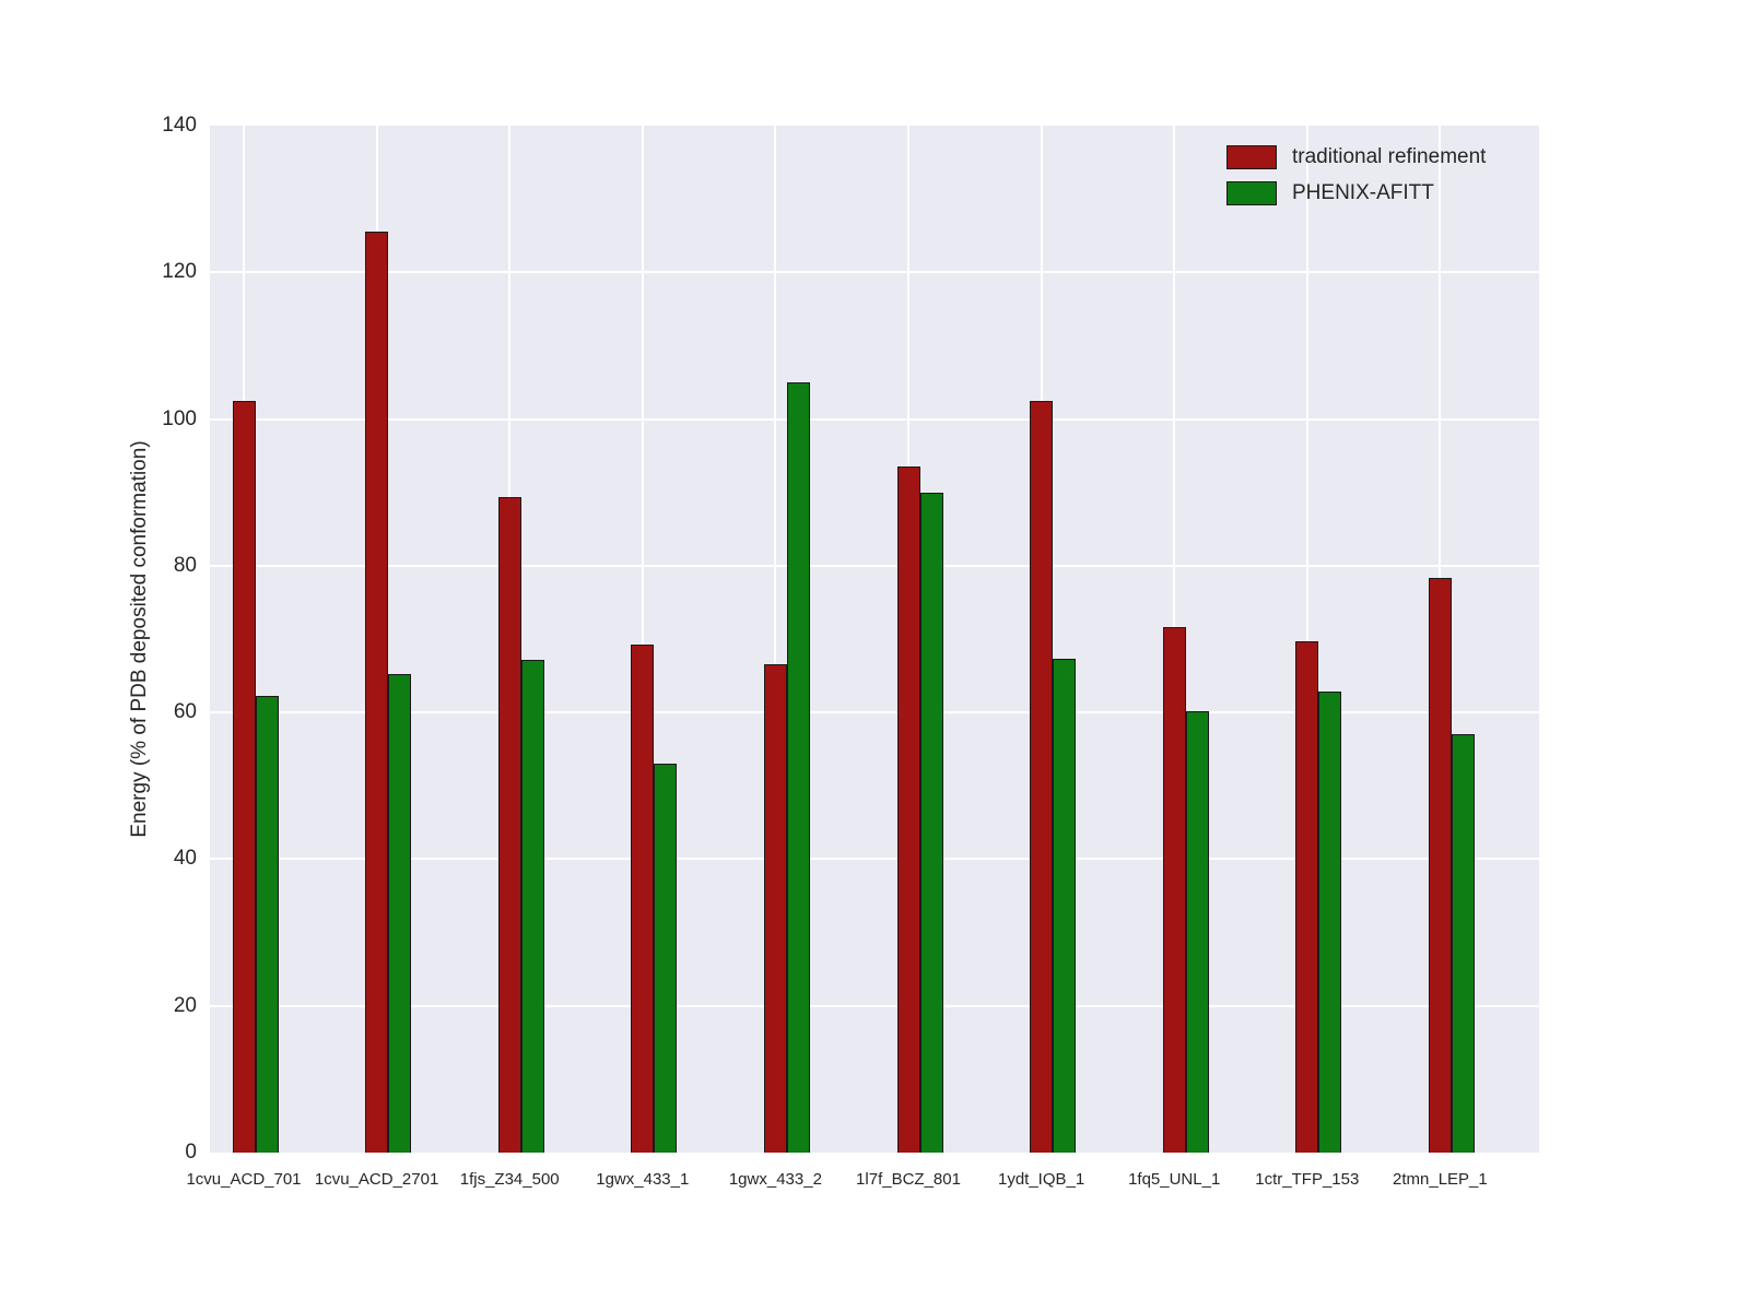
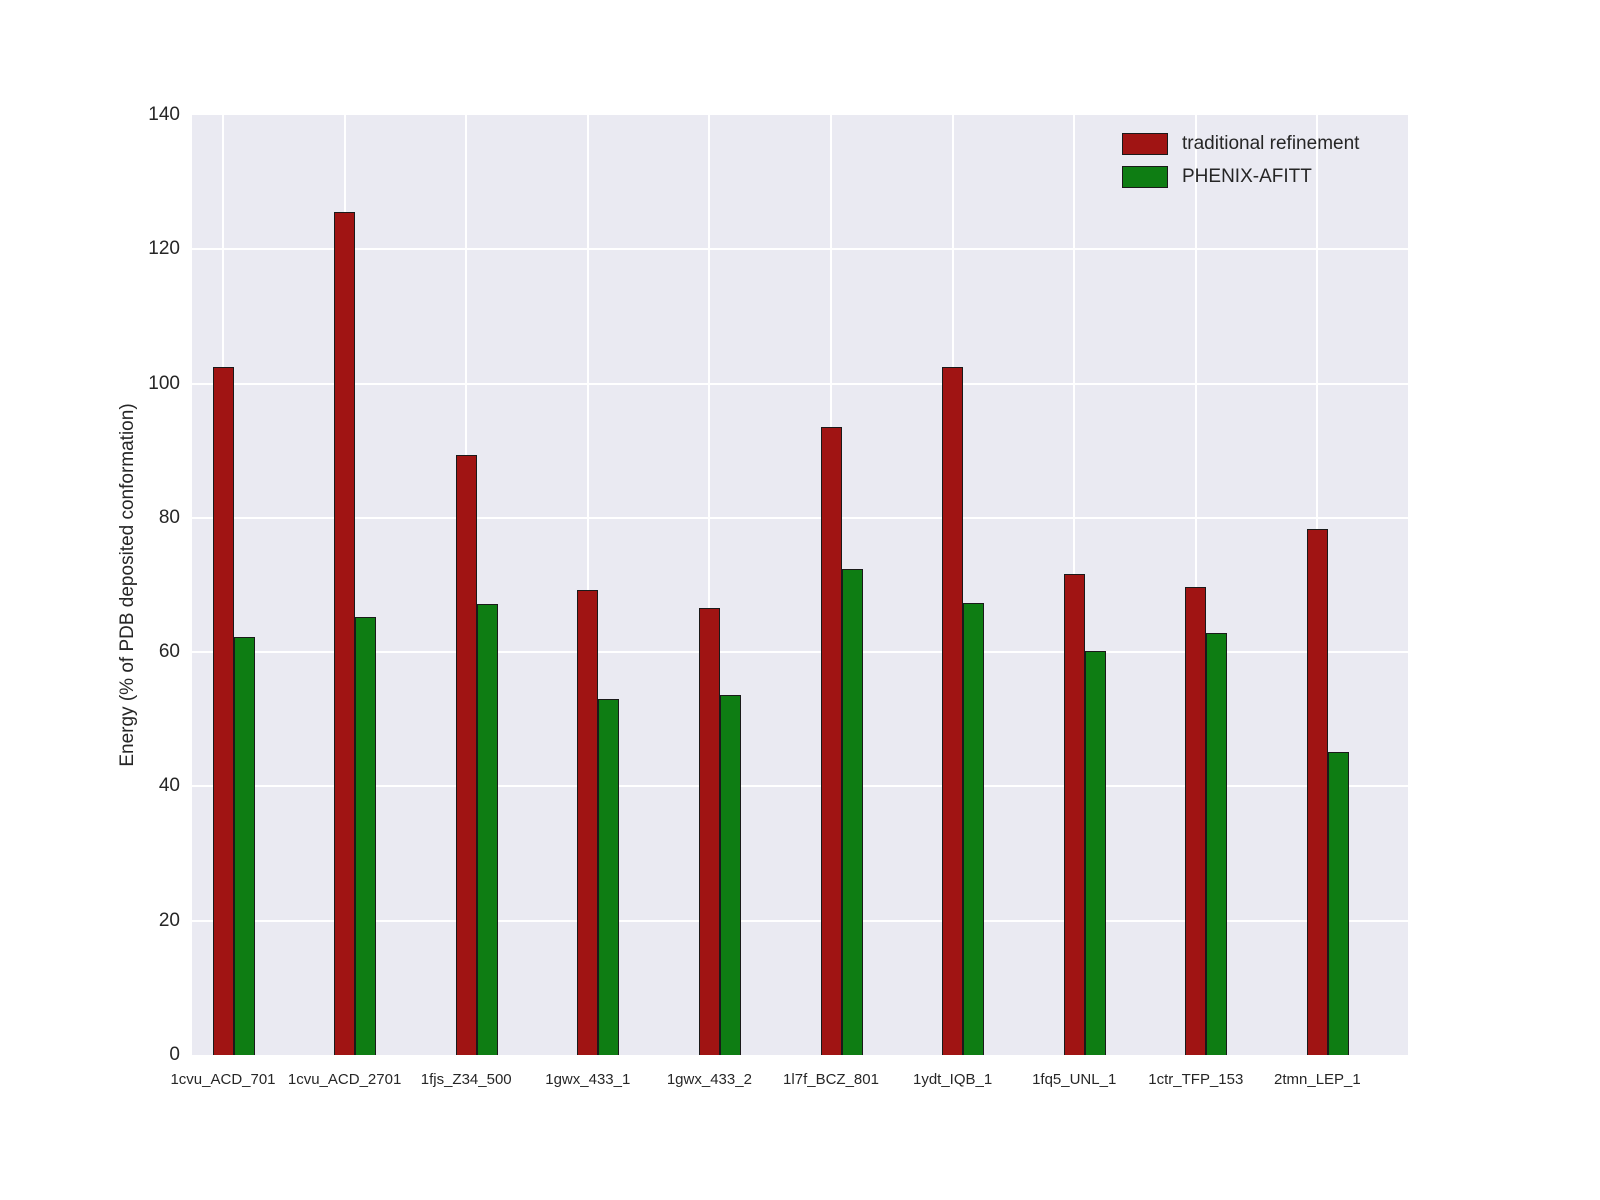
PHENIX-AFITT/1gwx_433_2: 105 -> 54
PHENIX-AFITT/1l7f_BCZ_801: 90 -> 72
PHENIX-AFITT/2tmn_LEP_1: 57 -> 45
